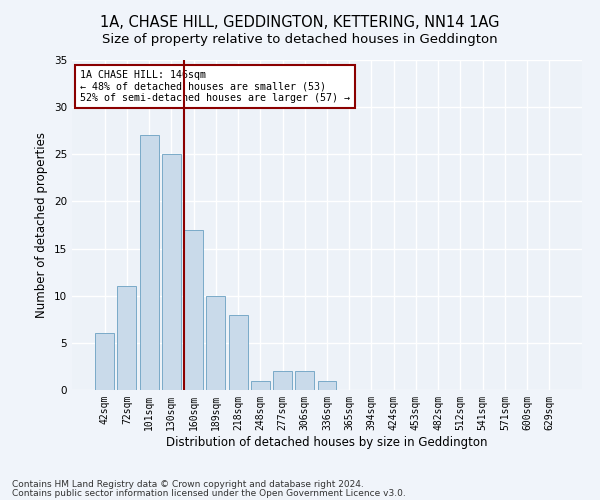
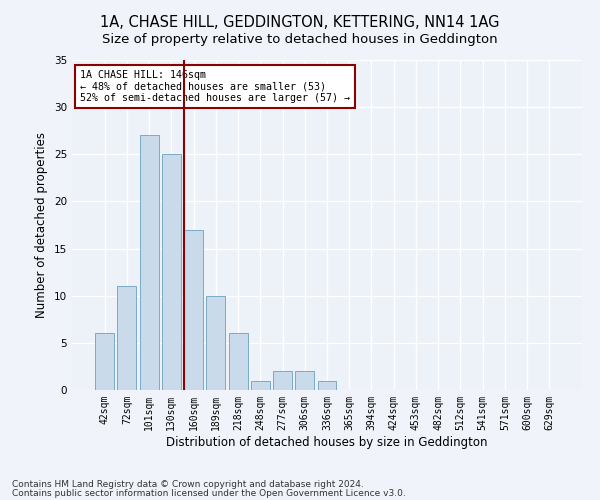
218sqm: 8 -> 6
